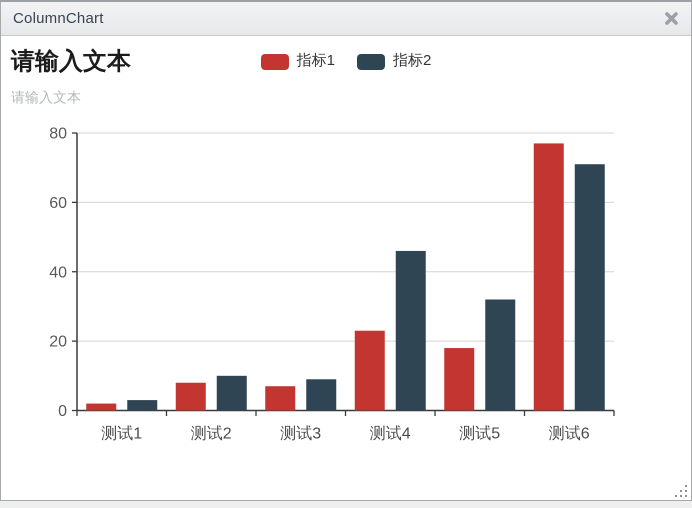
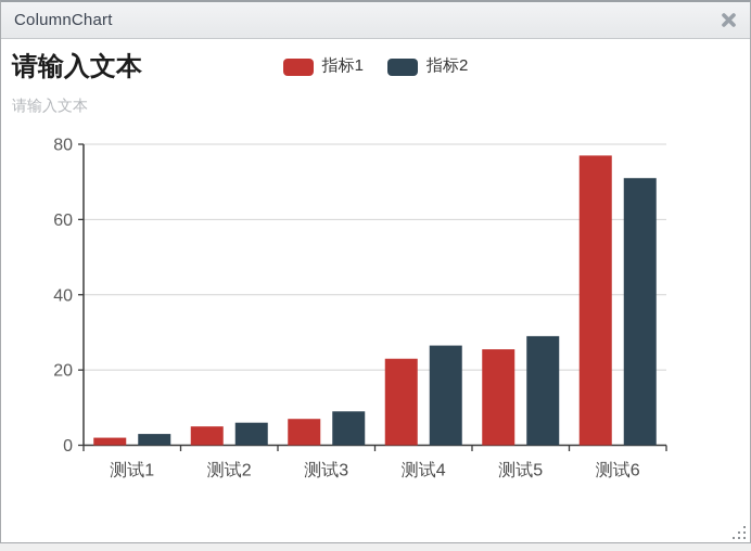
指标1/测试2: 8 -> 5
指标2/测试2: 10 -> 6
指标2/测试4: 46 -> 26
指标1/测试5: 18 -> 26
指标2/测试5: 32 -> 29
